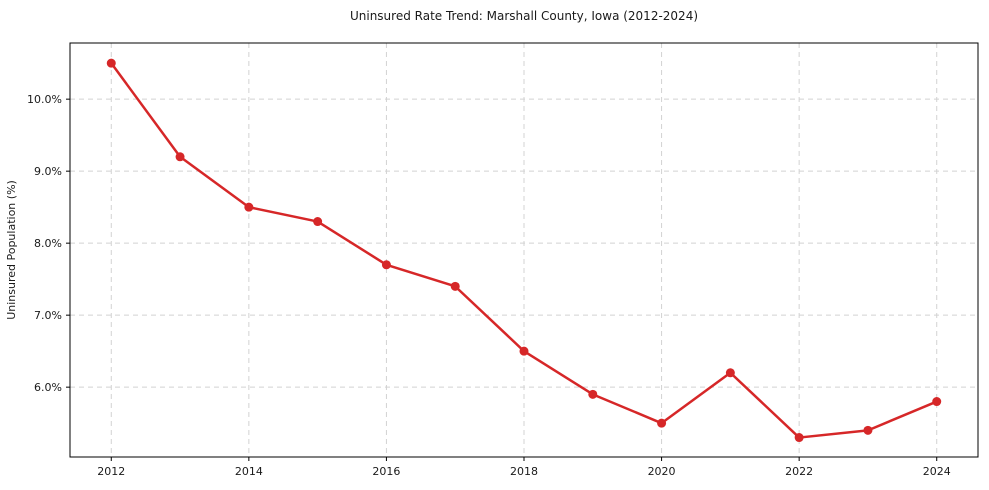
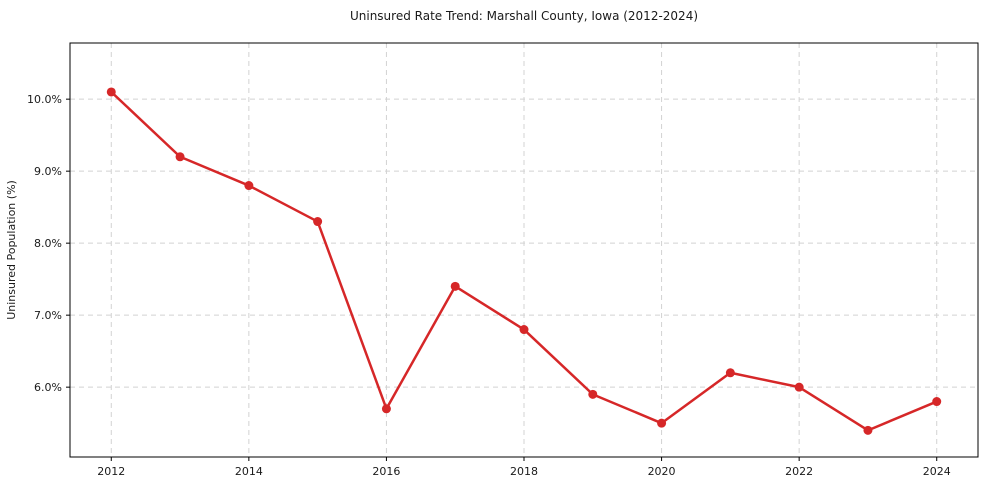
2012: 10.5% -> 10.1%
2014: 8.5% -> 8.8%
2016: 7.7% -> 5.7%
2018: 6.5% -> 6.8%
2022: 5.3% -> 6.0%
